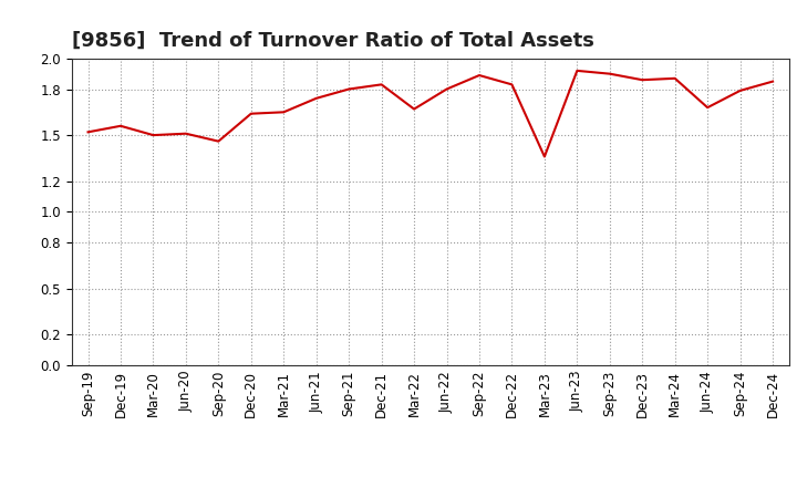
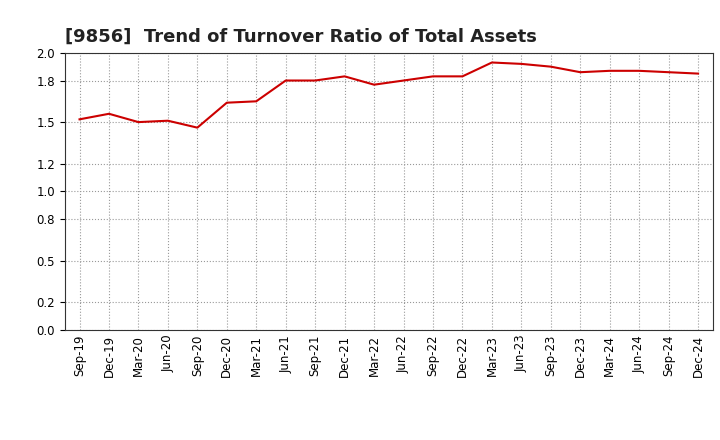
Jun-21: 1.74 -> 1.80
Mar-22: 1.67 -> 1.77
Sep-22: 1.89 -> 1.83
Mar-23: 1.36 -> 1.93
Jun-24: 1.68 -> 1.87
Sep-24: 1.79 -> 1.86
